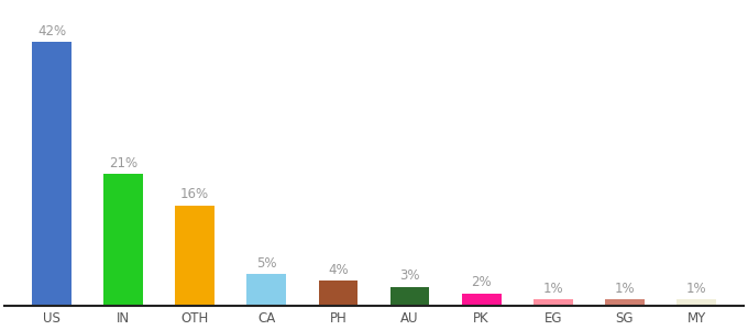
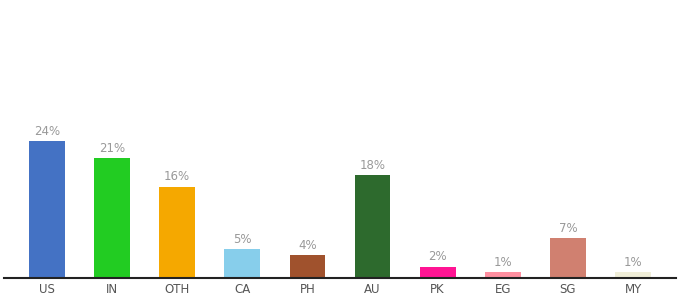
US: 42% -> 24%
AU: 3% -> 18%
SG: 1% -> 7%
